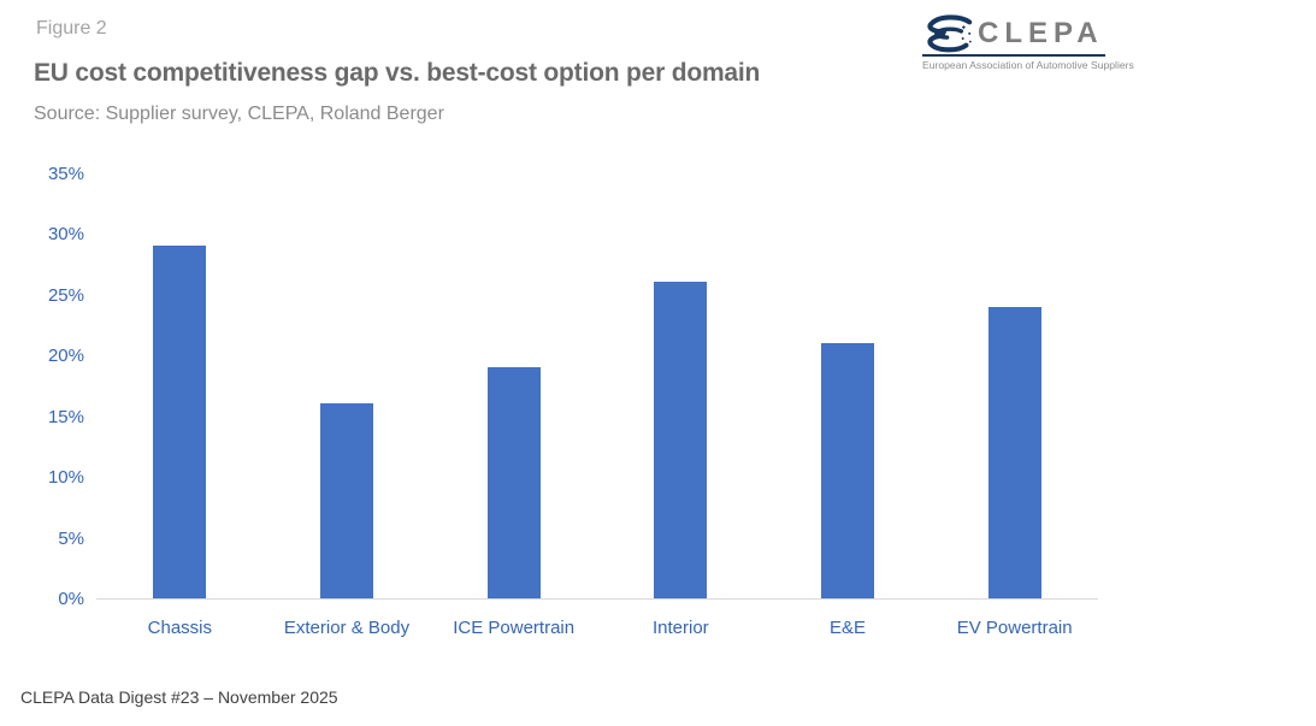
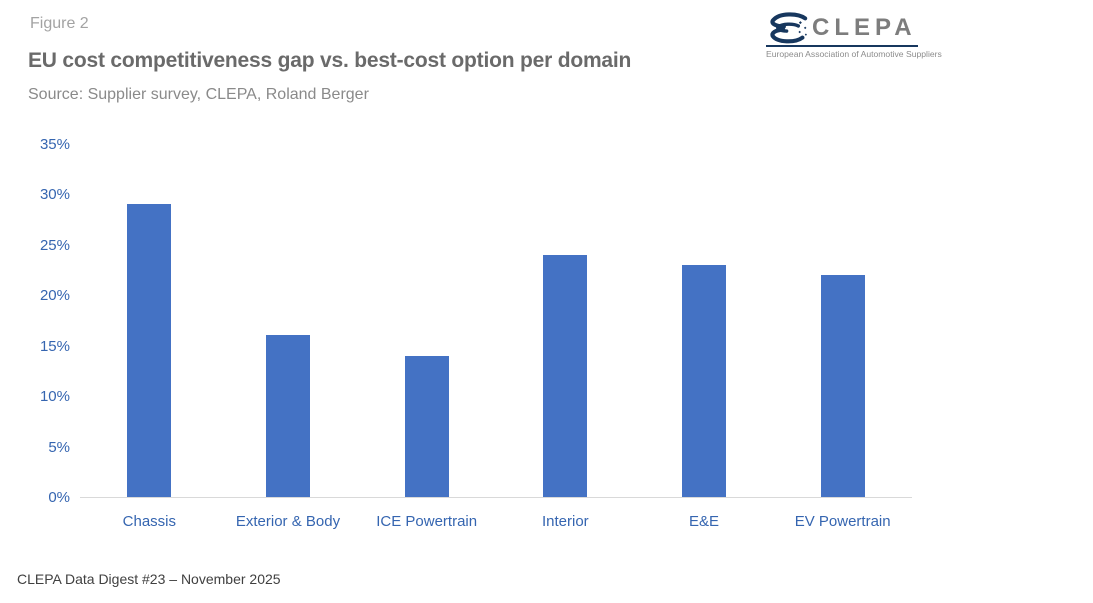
ICE Powertrain: 19% -> 14%
Interior: 26% -> 24%
E&E: 21% -> 23%
EV Powertrain: 24% -> 22%
